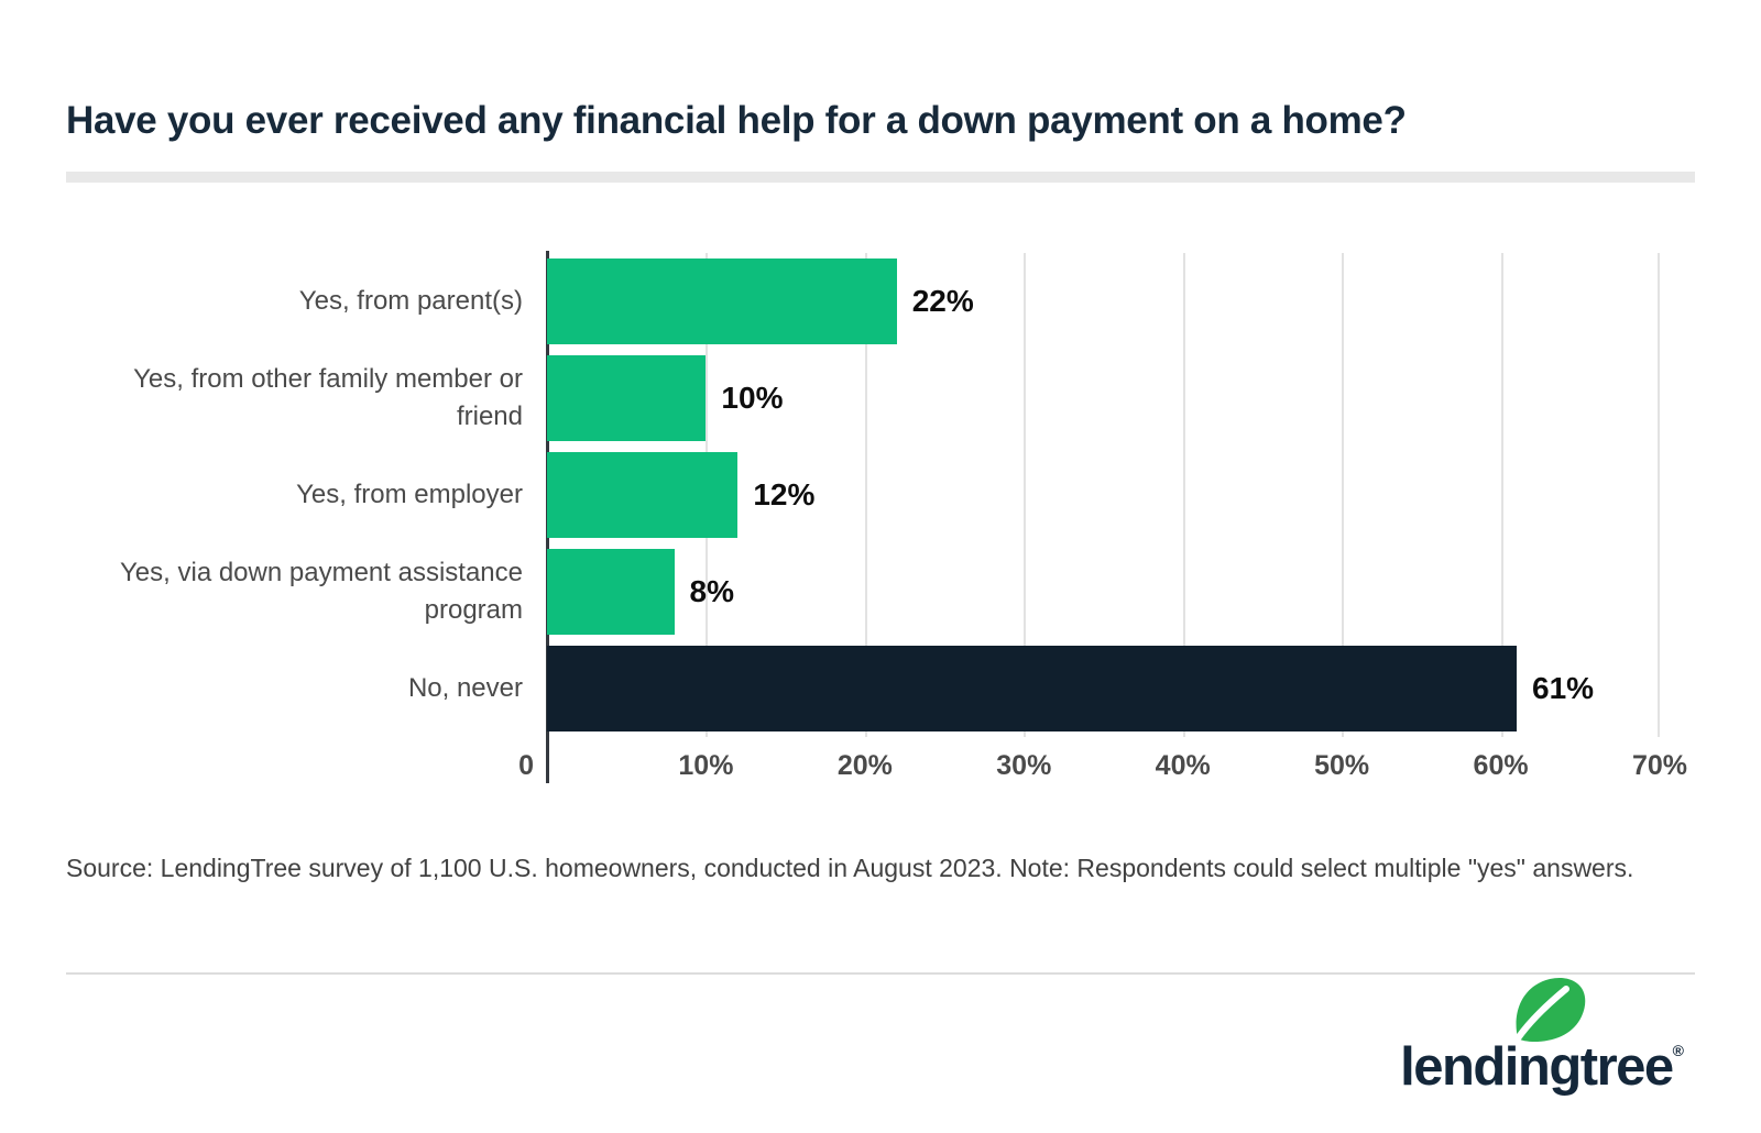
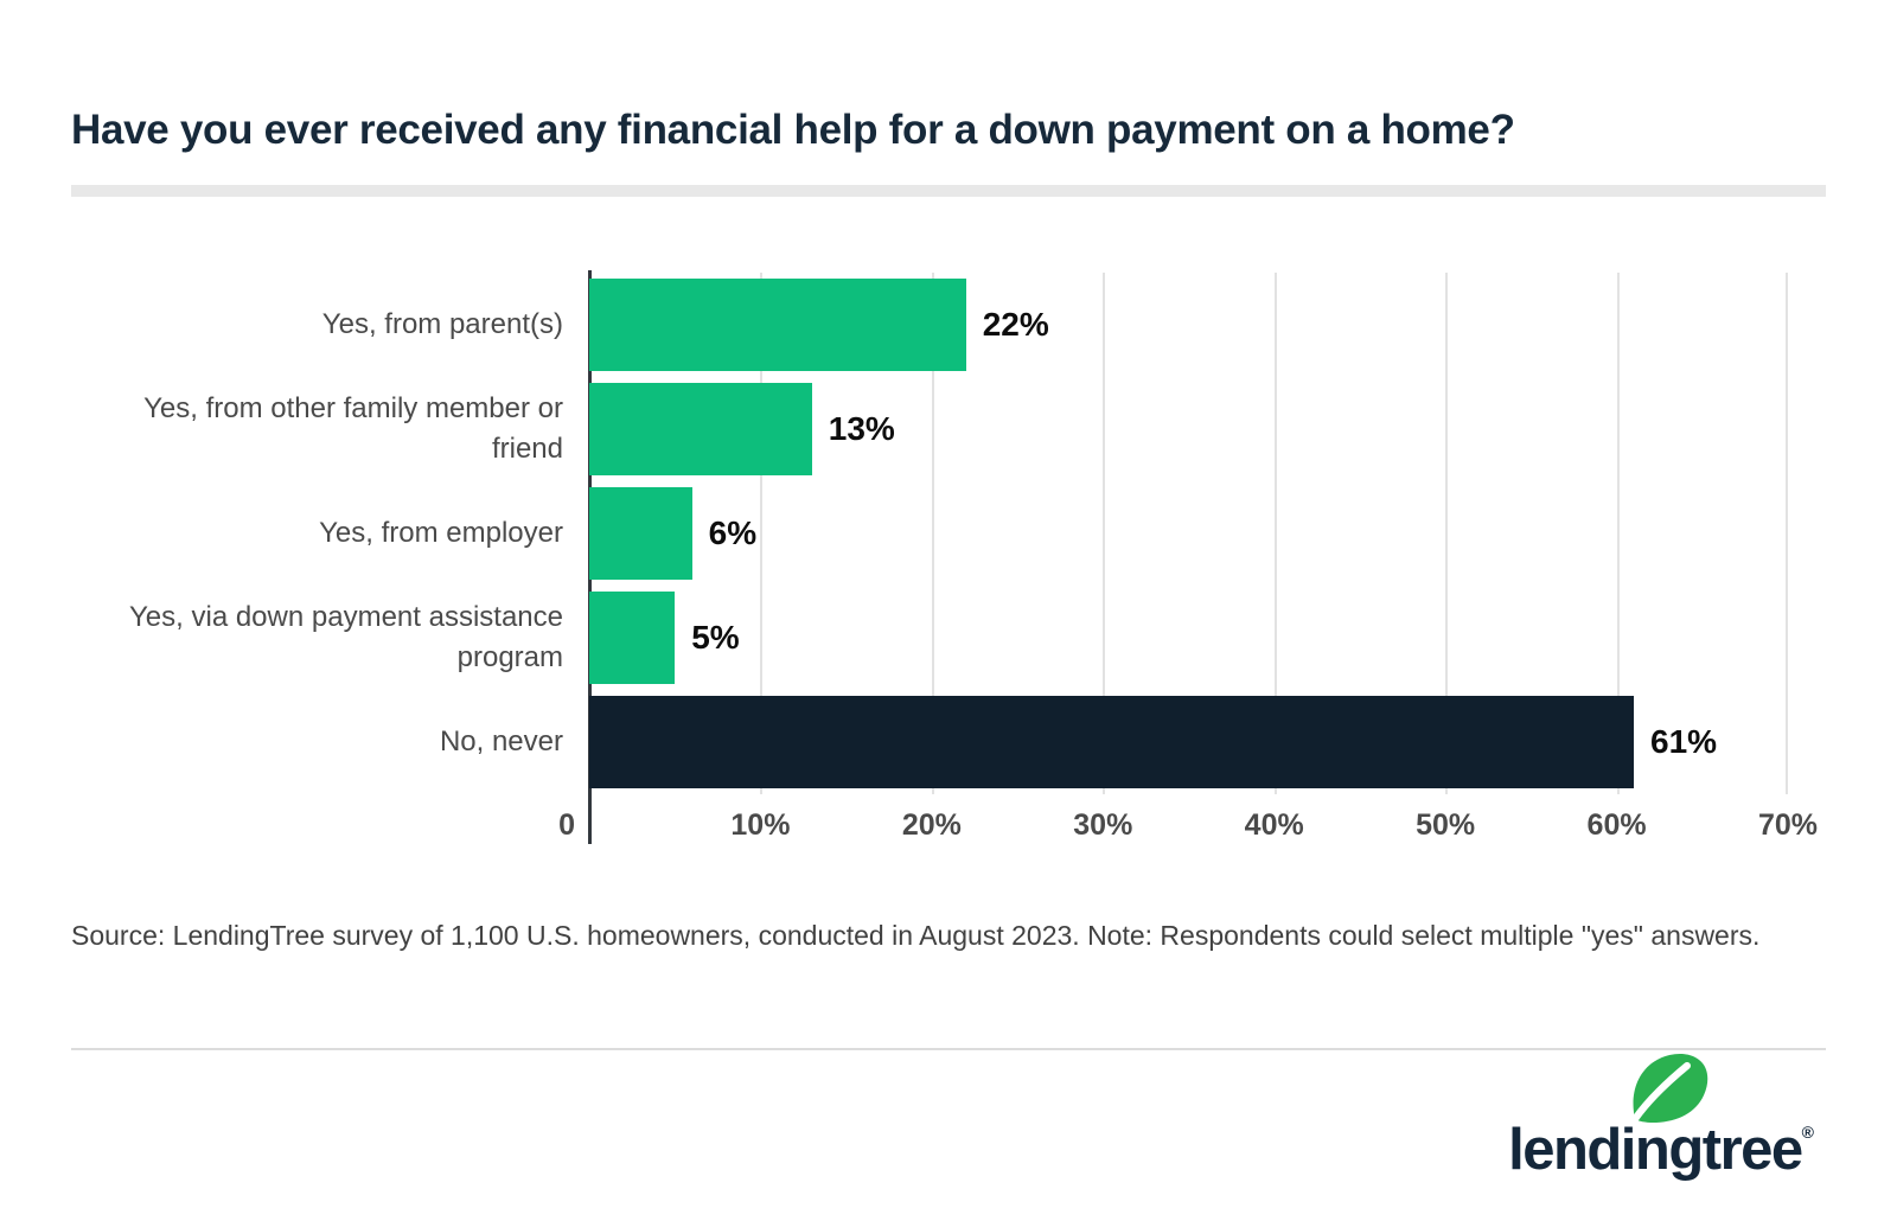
Yes, from other family member or friend: 10% -> 13%
Yes, from employer: 12% -> 6%
Yes, via down payment assistance program: 8% -> 5%
